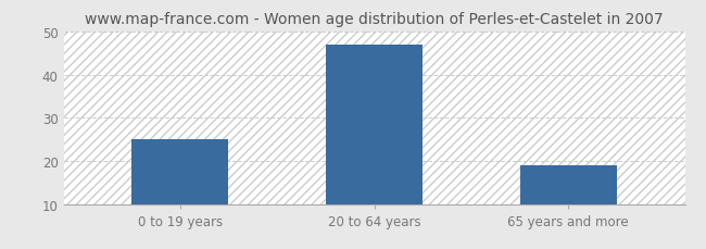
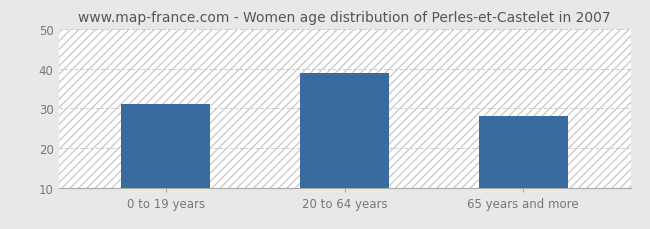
0 to 19 years: 25 -> 31
20 to 64 years: 47 -> 39
65 years and more: 19 -> 28
